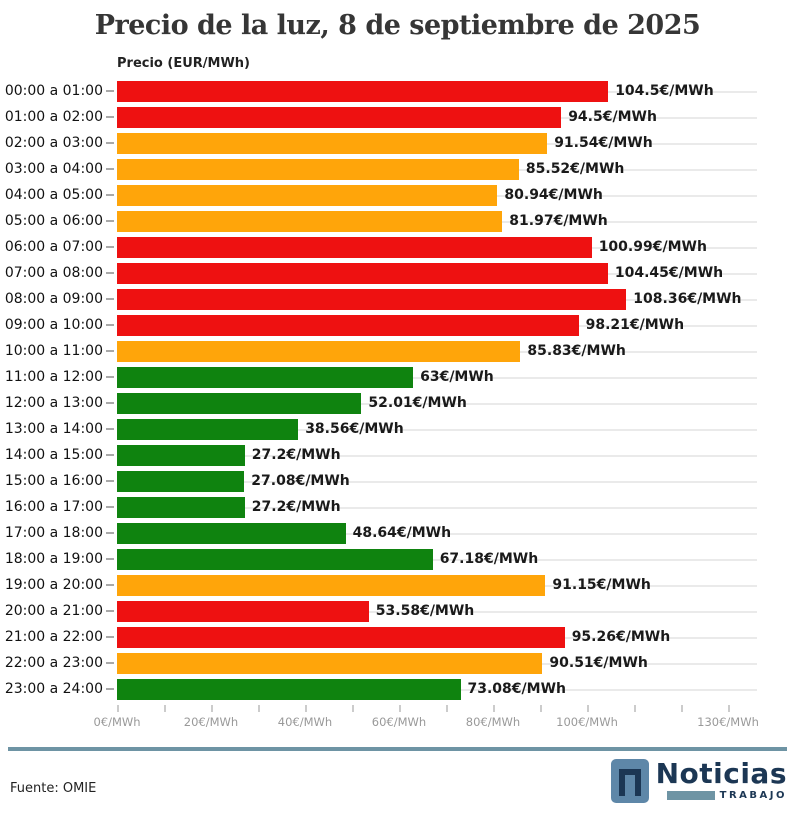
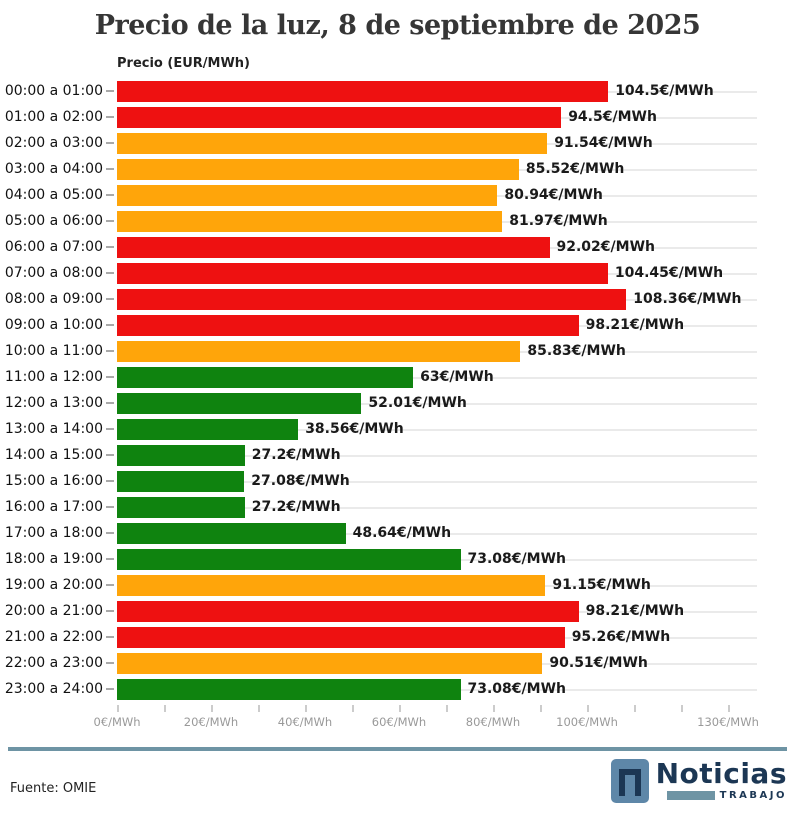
06:00 a 07:00: 100.99 -> 92.02
18:00 a 19:00: 67.18 -> 73.08
20:00 a 21:00: 53.58 -> 98.21
